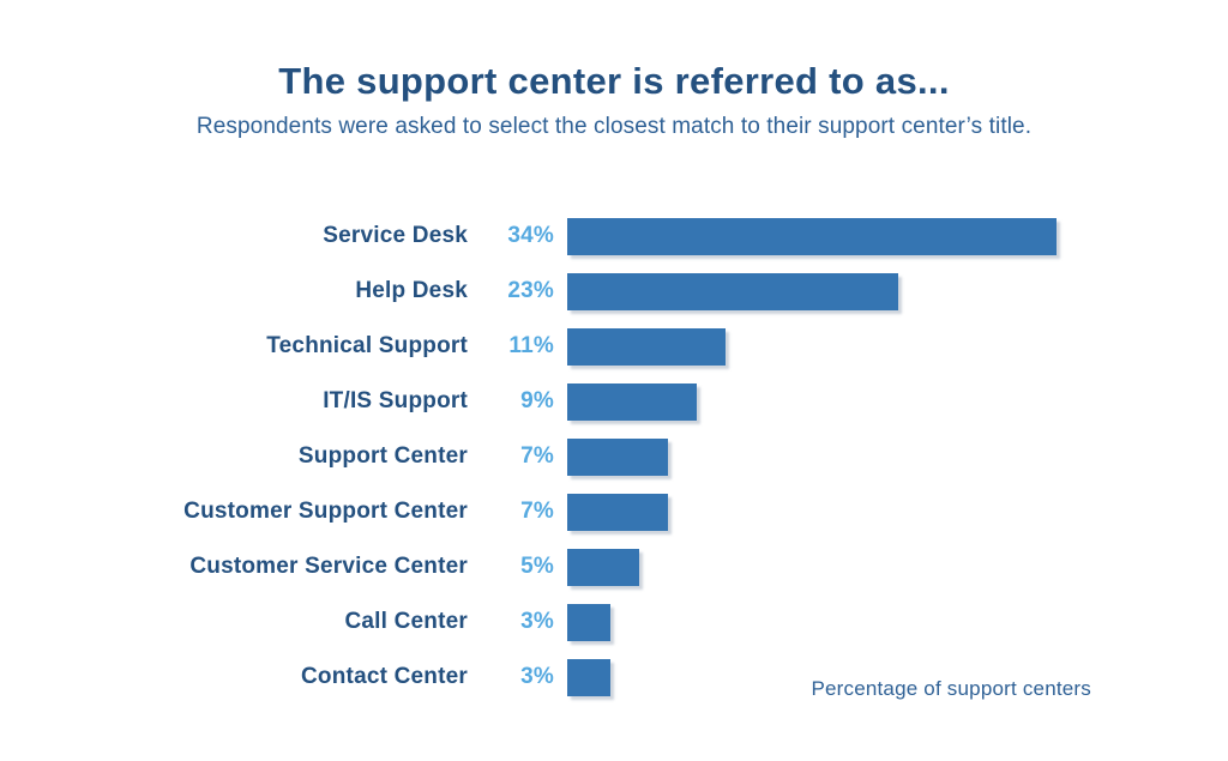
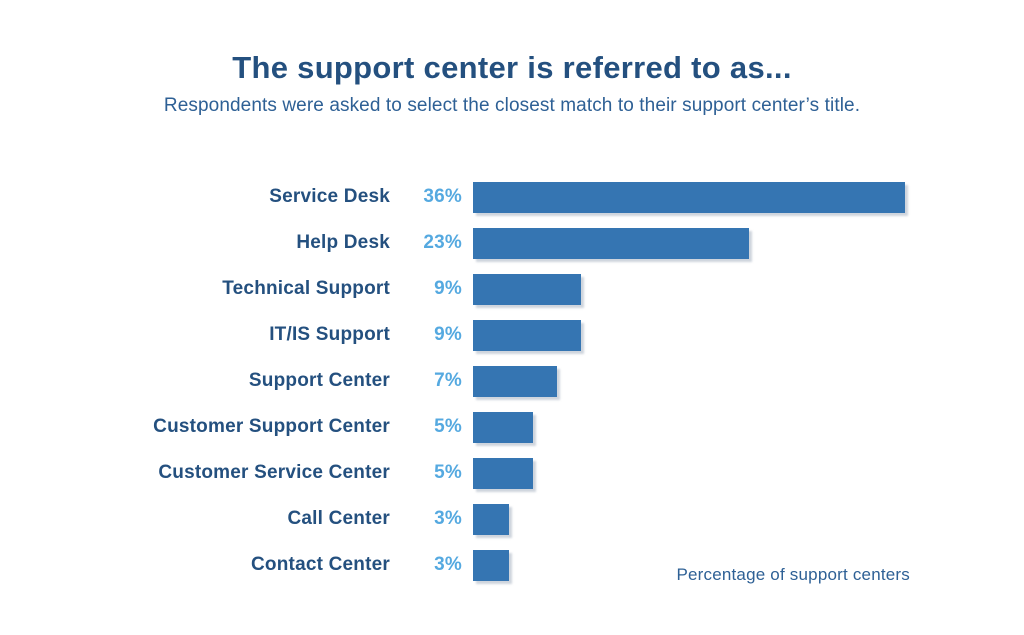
Service Desk: 34% -> 36%
Technical Support: 11% -> 9%
Customer Support Center: 7% -> 5%
